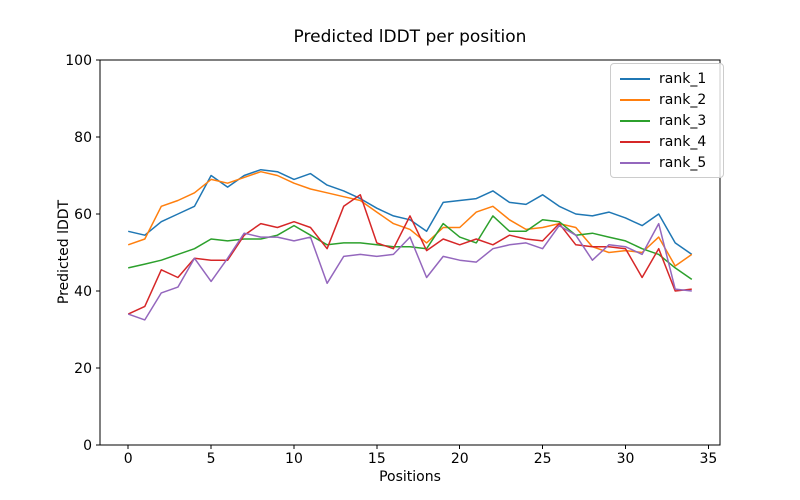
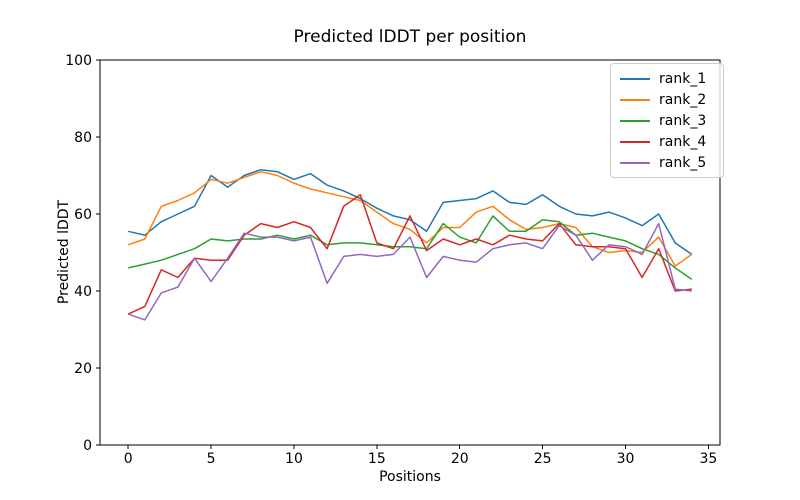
rank_3/10: 57 -> 54
